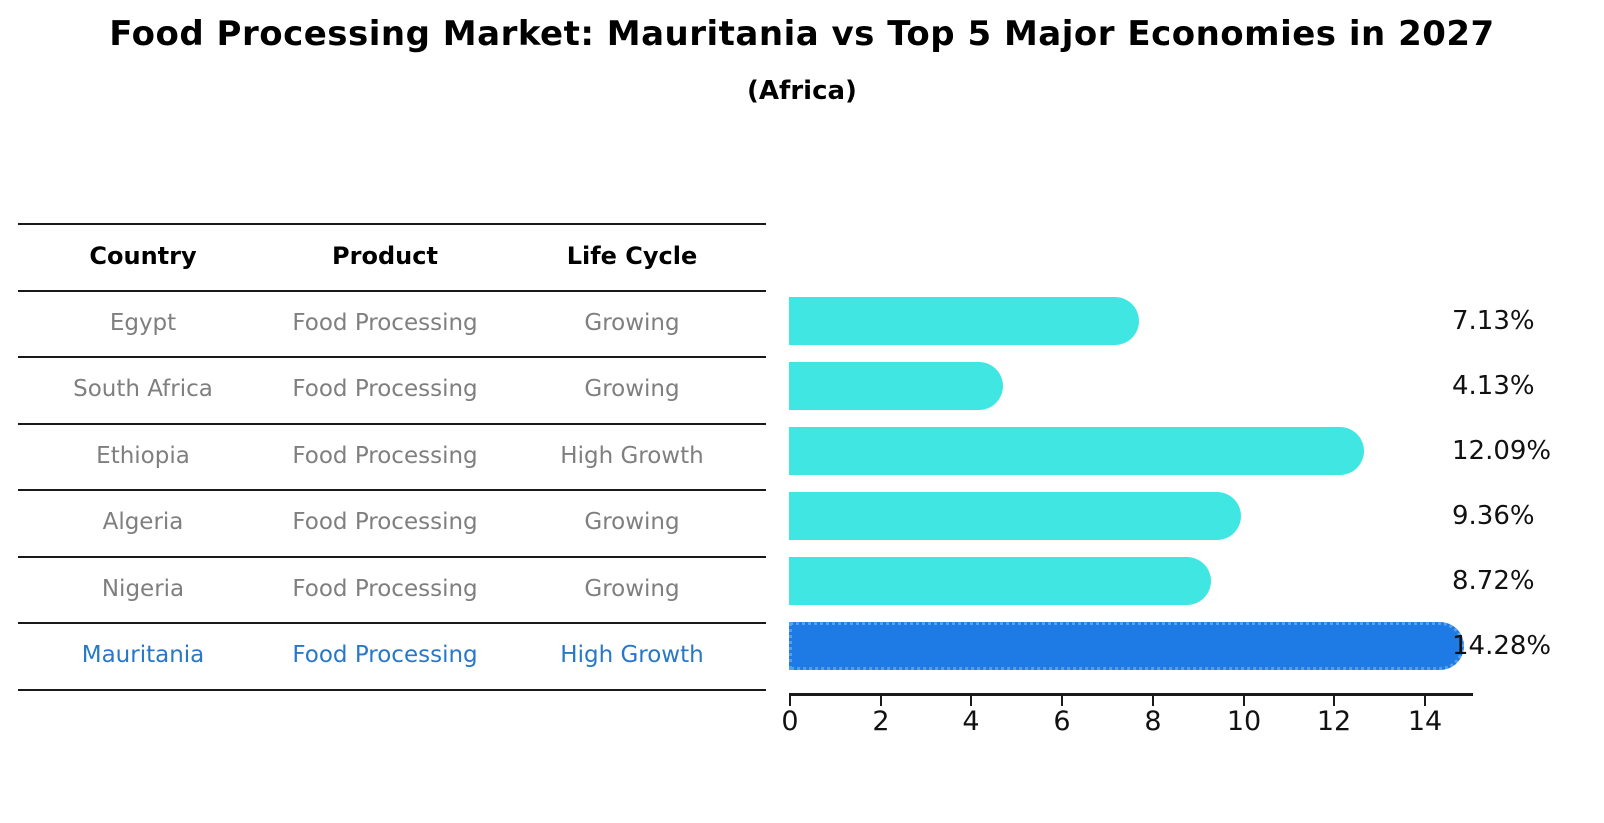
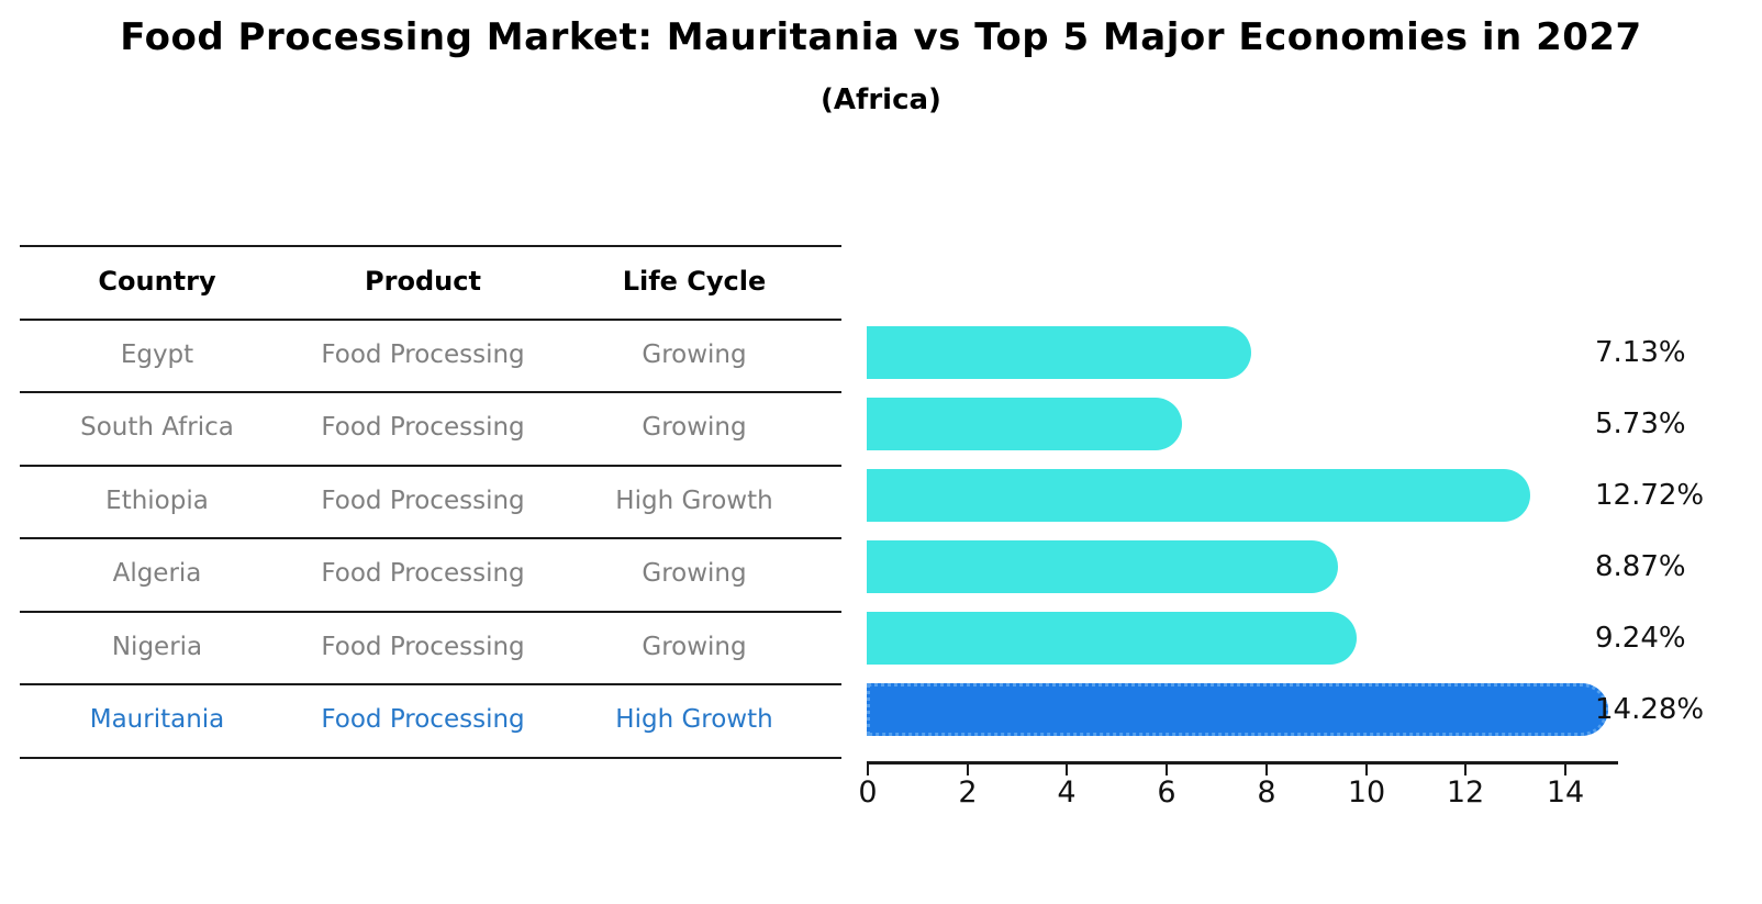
South Africa: 4.13% -> 5.73%
Ethiopia: 12.09% -> 12.72%
Algeria: 9.36% -> 8.87%
Nigeria: 8.72% -> 9.24%
